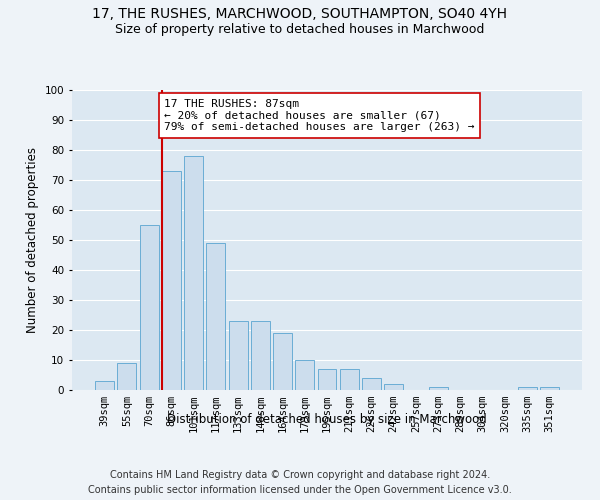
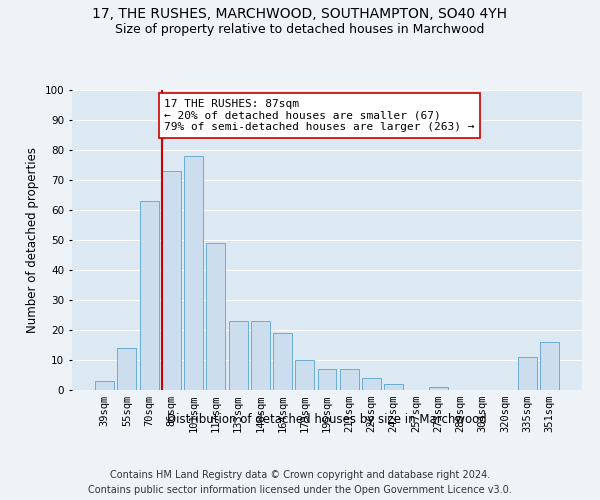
55sqm: 9 -> 14
70sqm: 55 -> 63
335sqm: 1 -> 11
351sqm: 1 -> 16
